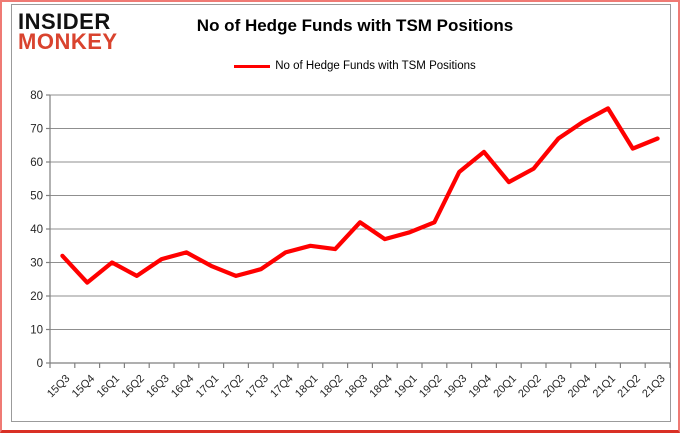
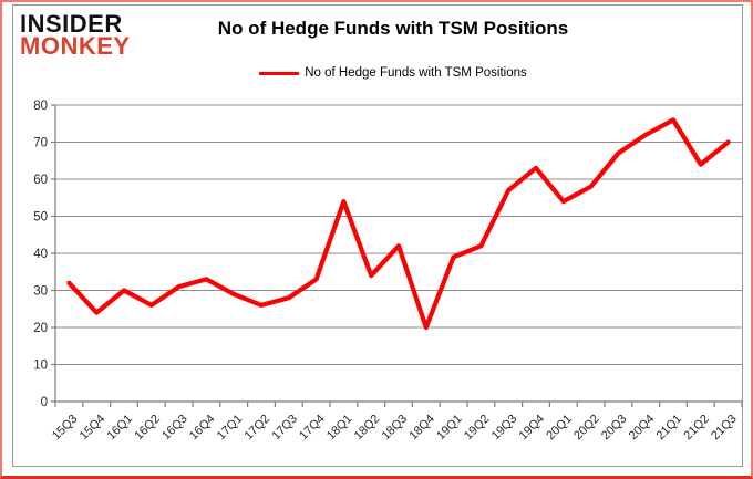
18Q1: 35 -> 54
18Q4: 37 -> 20
21Q3: 67 -> 70
